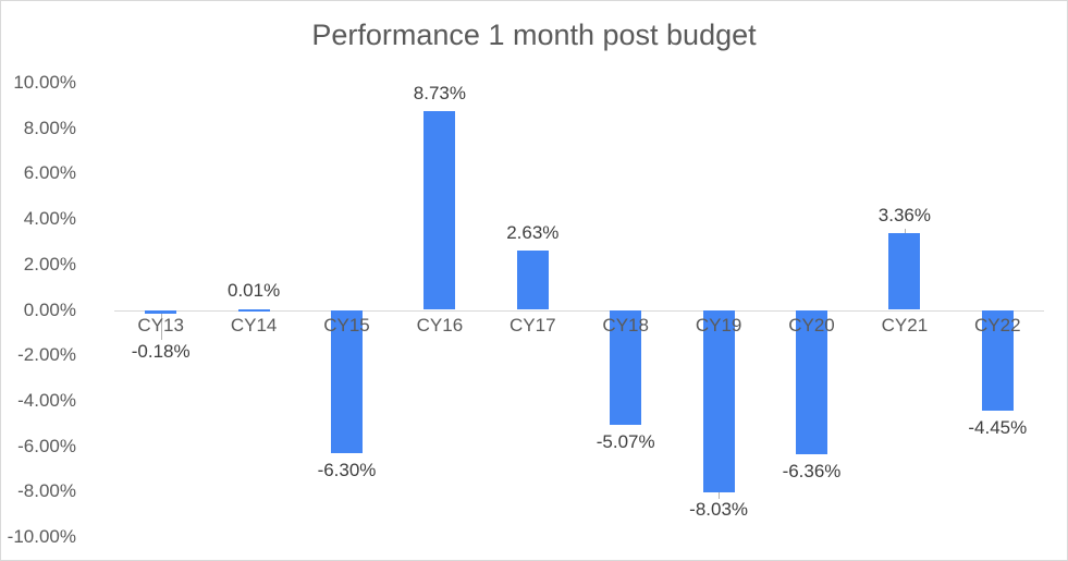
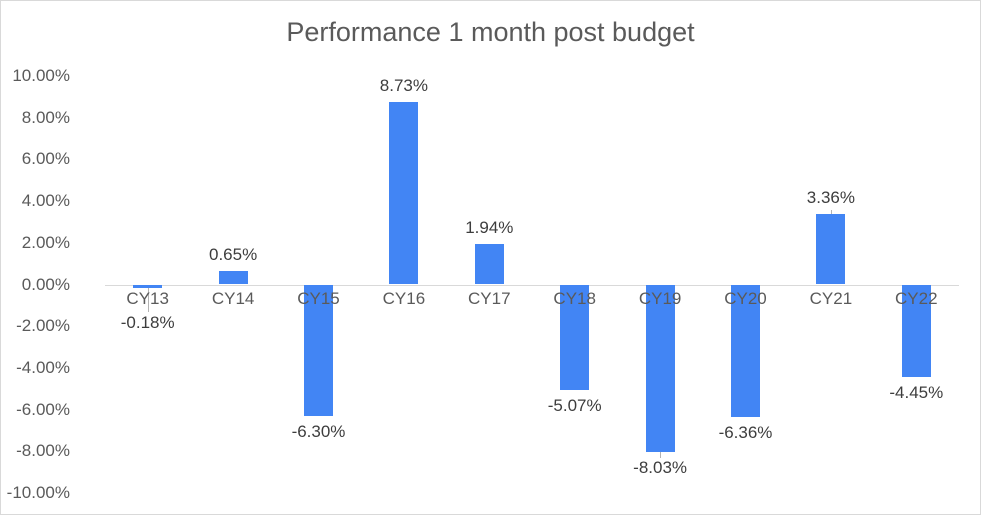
CY14: 0.01% -> 0.65%
CY17: 2.63% -> 1.94%
